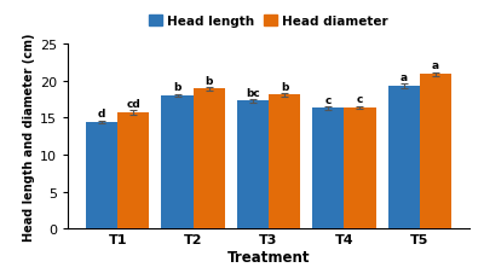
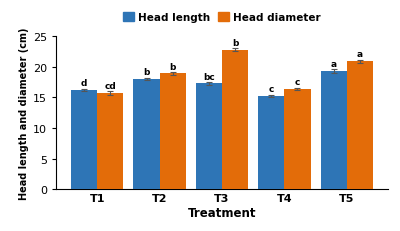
Head length/T1: 14.4 -> 16.2
Head diameter/T3: 18.1 -> 22.8
Head length/T4: 16.3 -> 15.2
